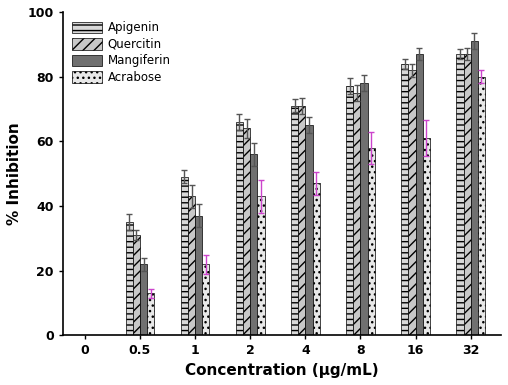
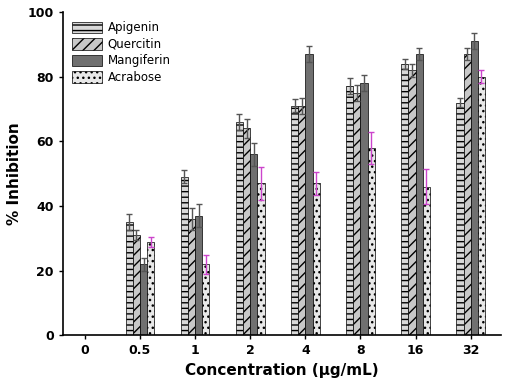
Acrabose/0.5: 13 -> 29
Quercitin/1: 43 -> 36
Acrabose/2: 43 -> 47
Mangiferin/4: 65 -> 87
Acrabose/16: 61 -> 46
Apigenin/32: 87 -> 72
